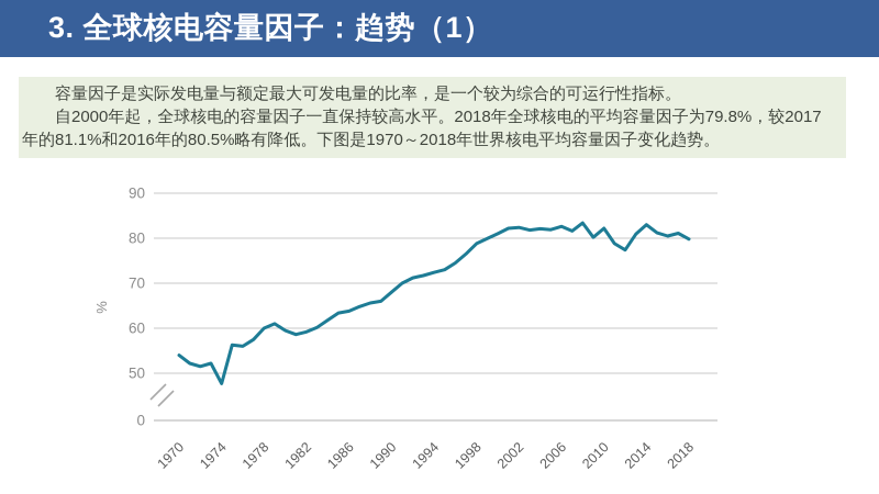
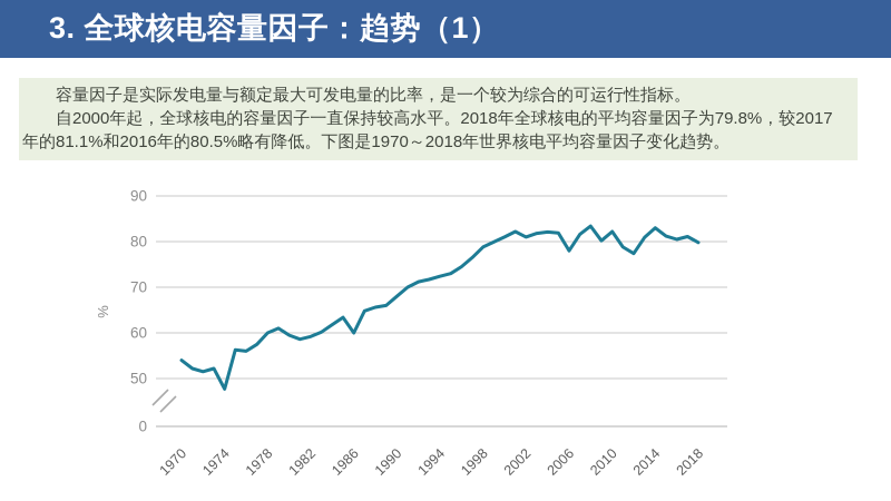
1986: 64 -> 60
2002: 82 -> 81
2006: 83 -> 78
